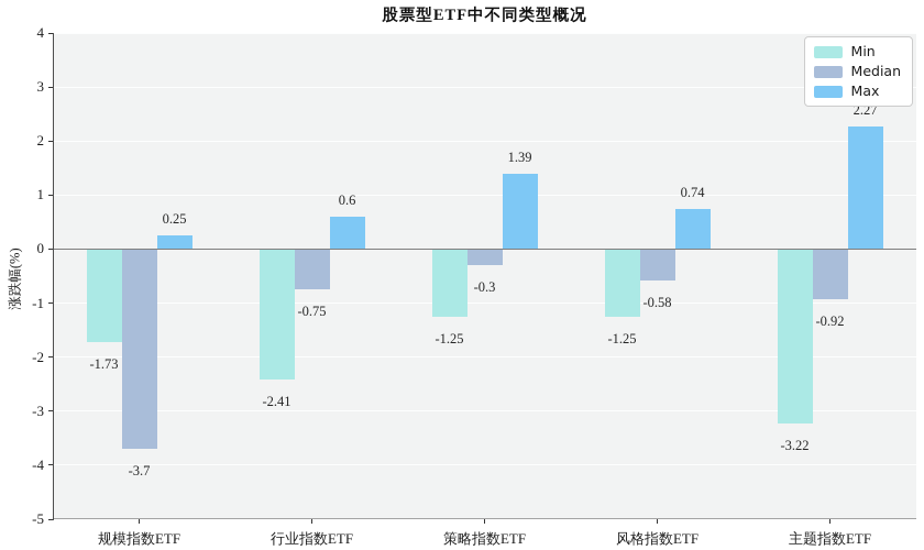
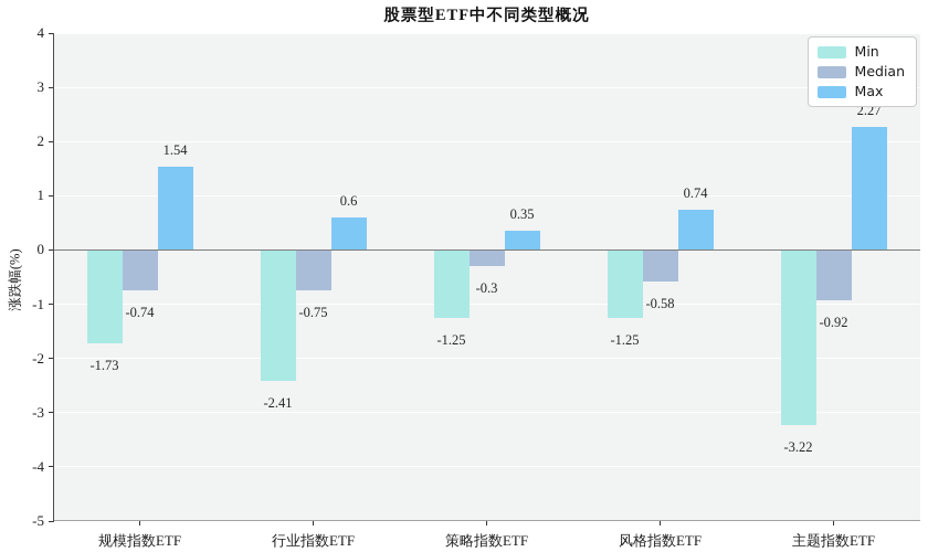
Median/规模指数ETF: -3.7 -> -0.74
Max/规模指数ETF: 0.25 -> 1.54
Max/策略指数ETF: 1.39 -> 0.35
